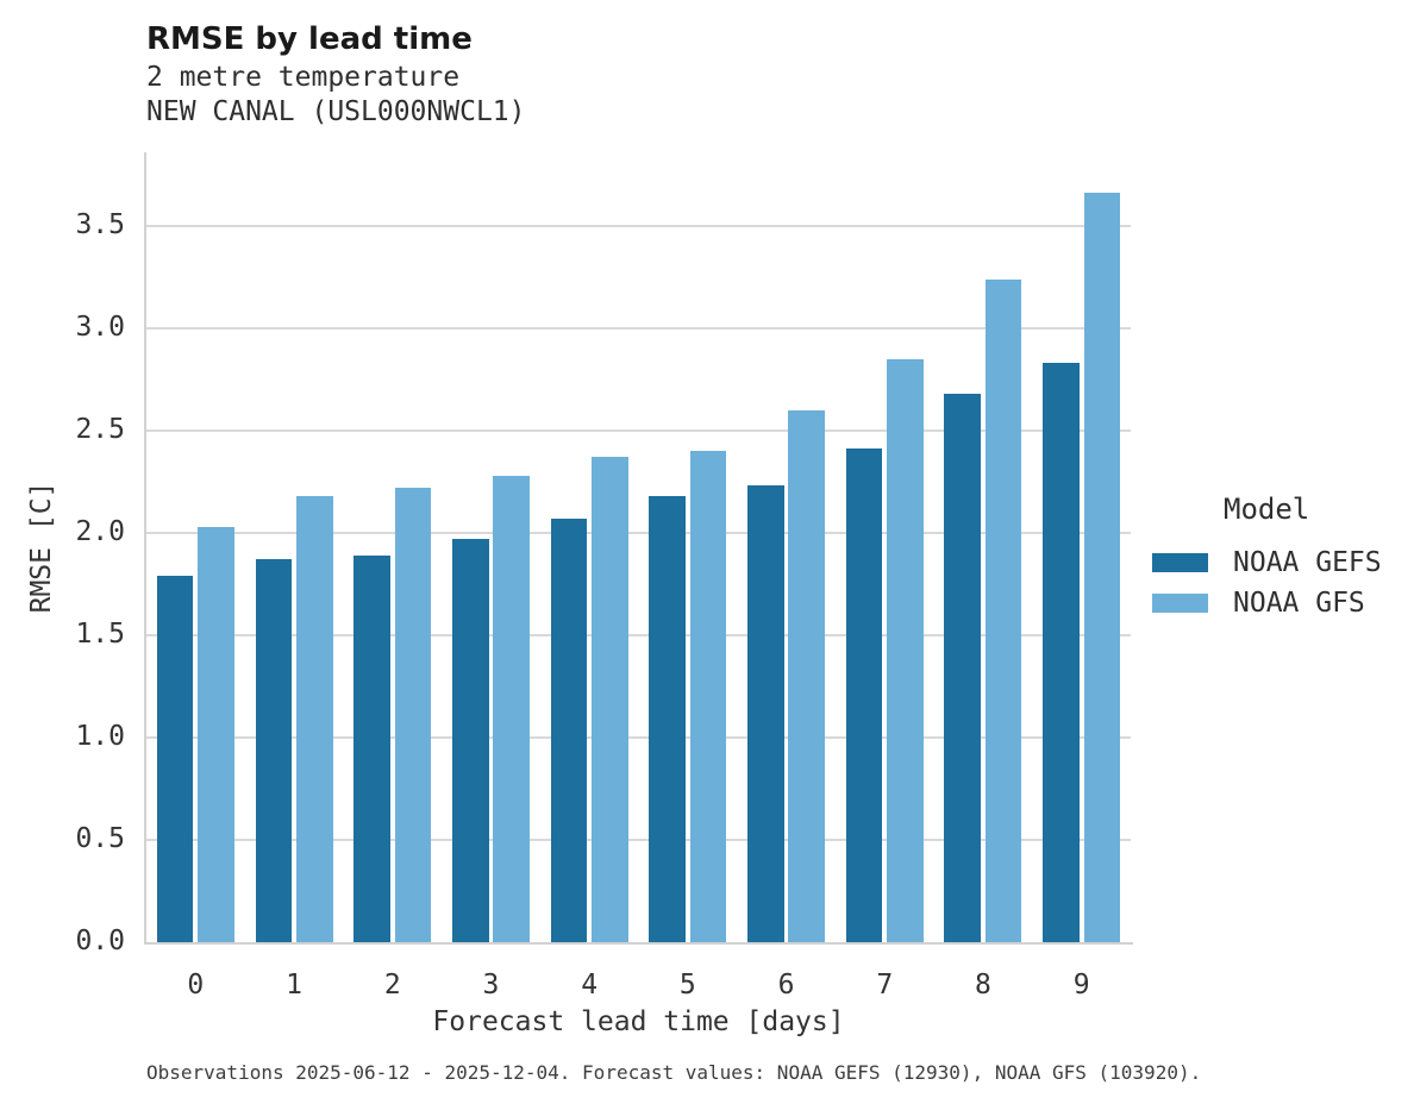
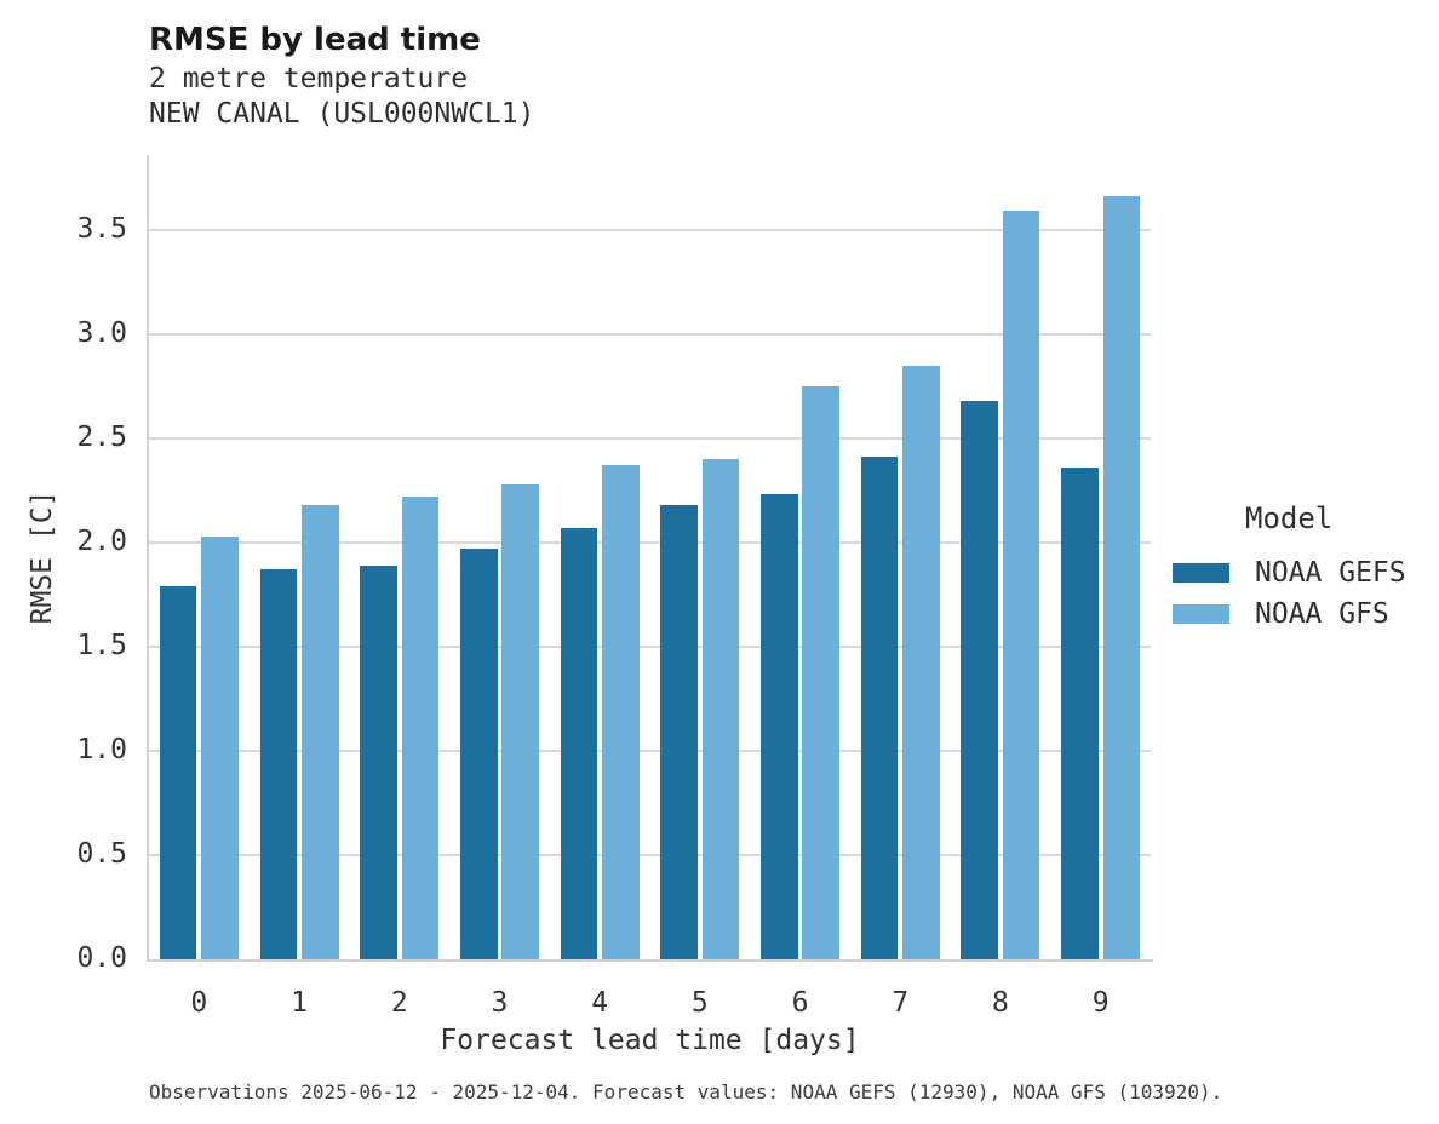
NOAA GFS/6: 2.60 -> 2.75
NOAA GFS/8: 3.24 -> 3.59
NOAA GEFS/9: 2.83 -> 2.36
